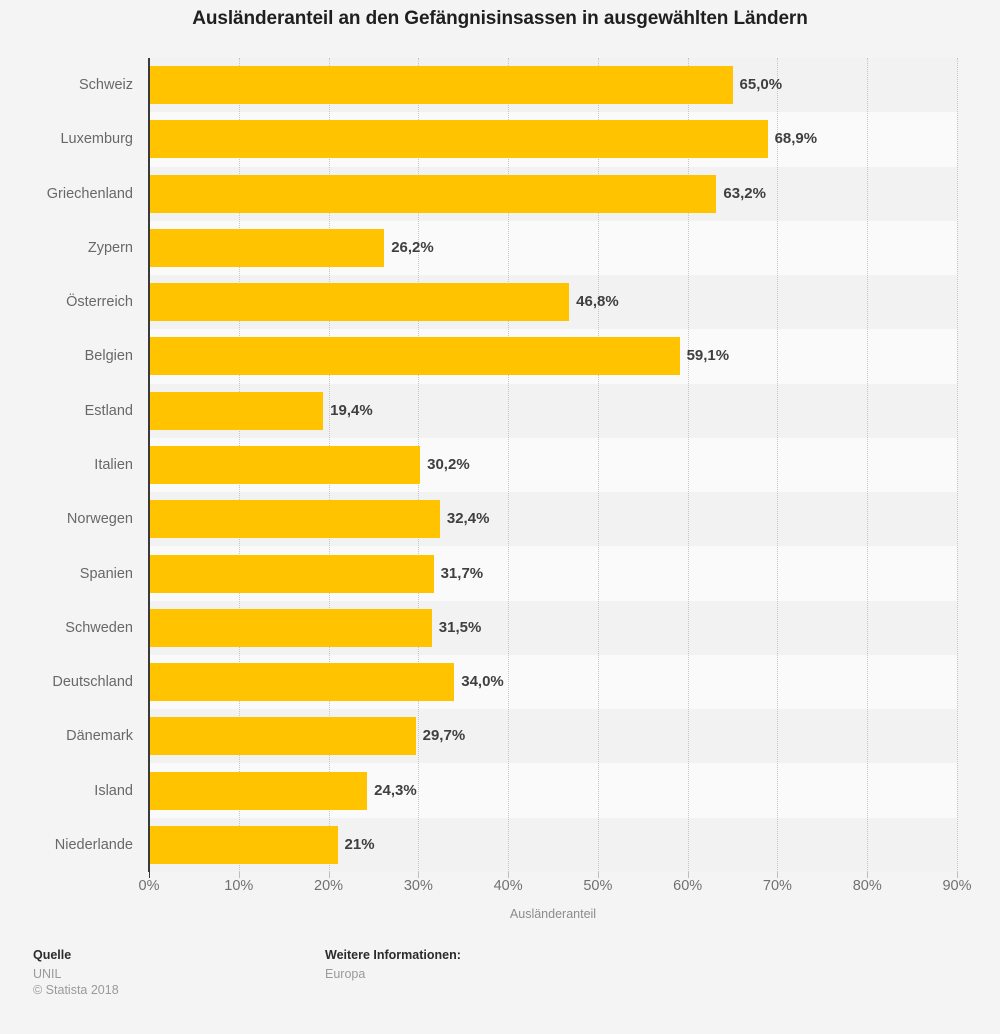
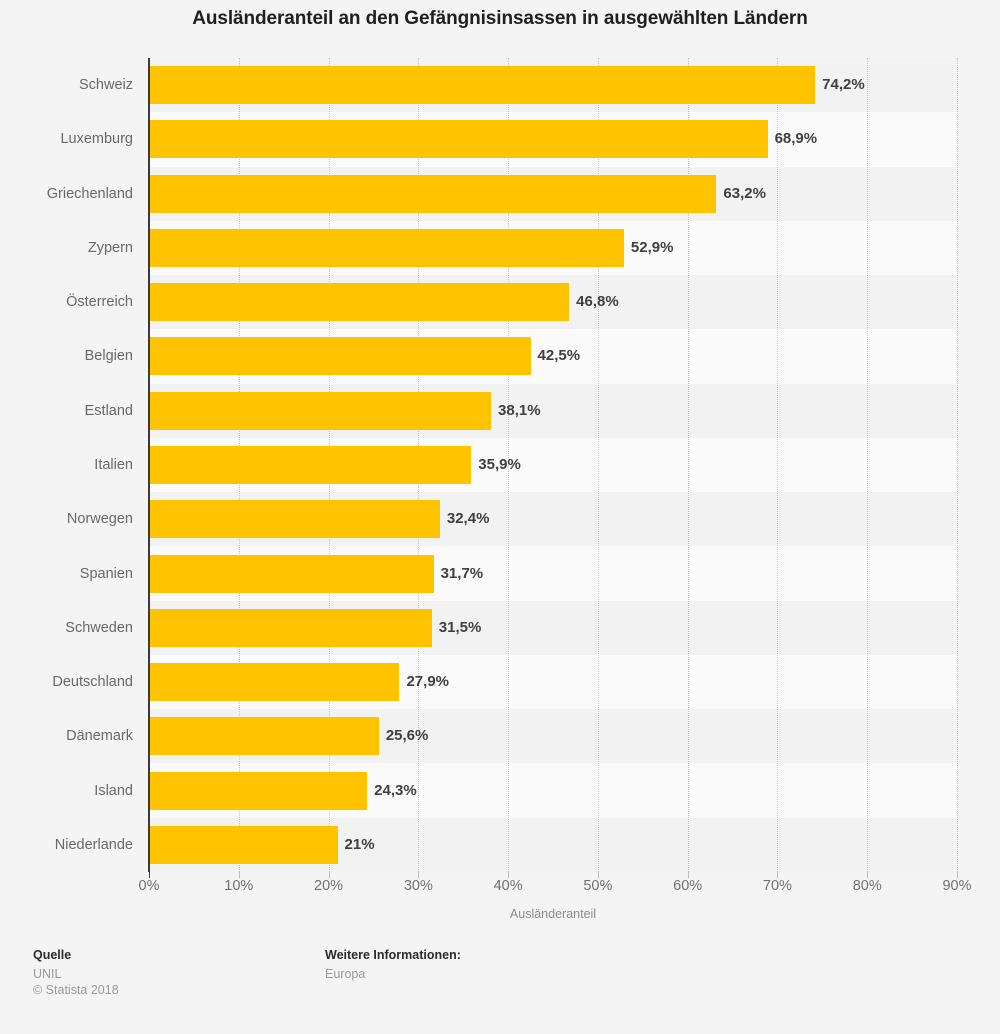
Schweiz: 65,0% -> 74,2%
Zypern: 26,2% -> 52,9%
Belgien: 59,1% -> 42,5%
Estland: 19,4% -> 38,1%
Italien: 30,2% -> 35,9%
Deutschland: 34,0% -> 27,9%
Dänemark: 29,7% -> 25,6%
